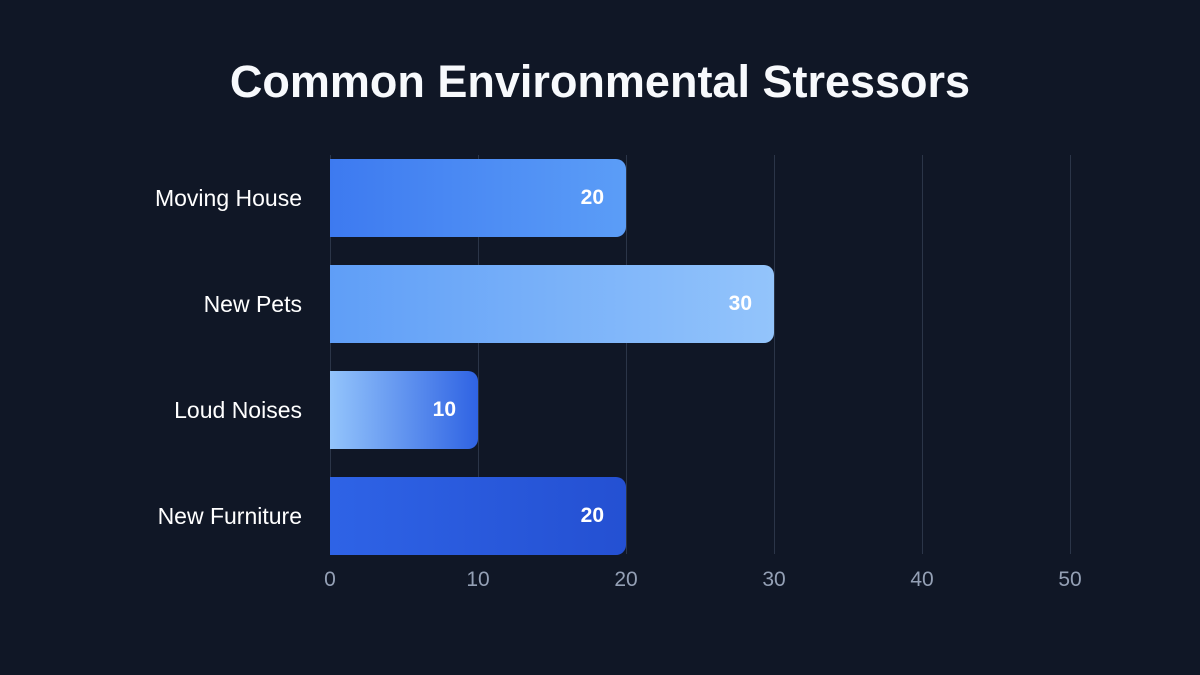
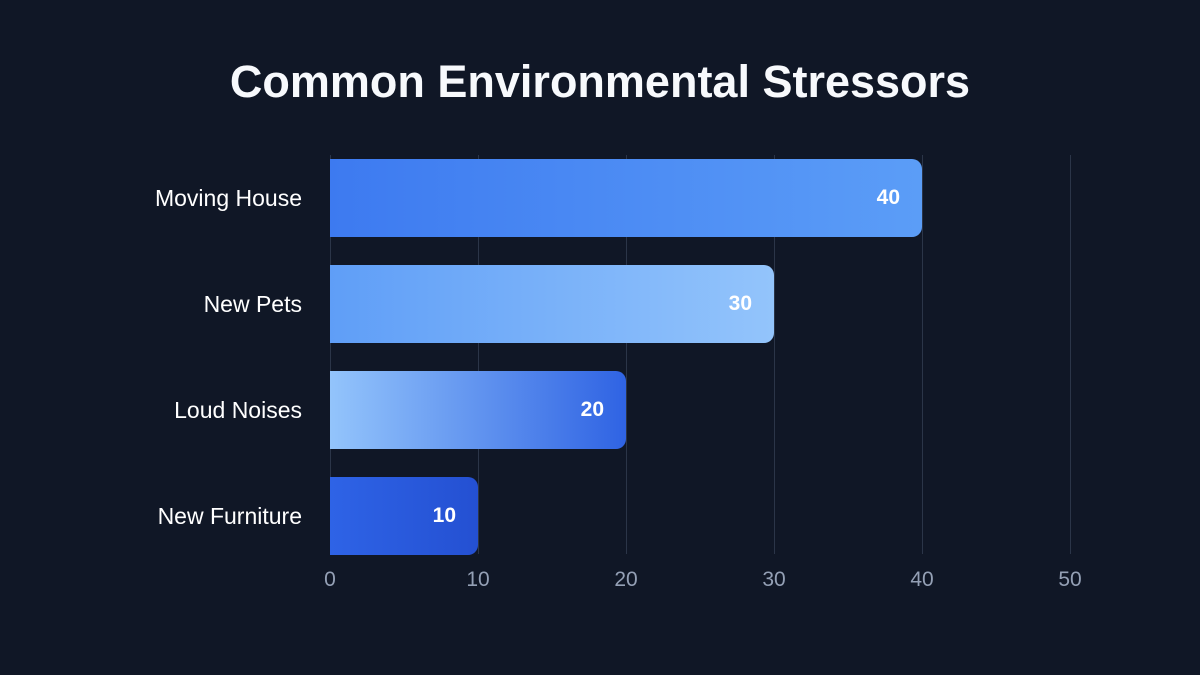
Moving House: 20 -> 40
Loud Noises: 10 -> 20
New Furniture: 20 -> 10
